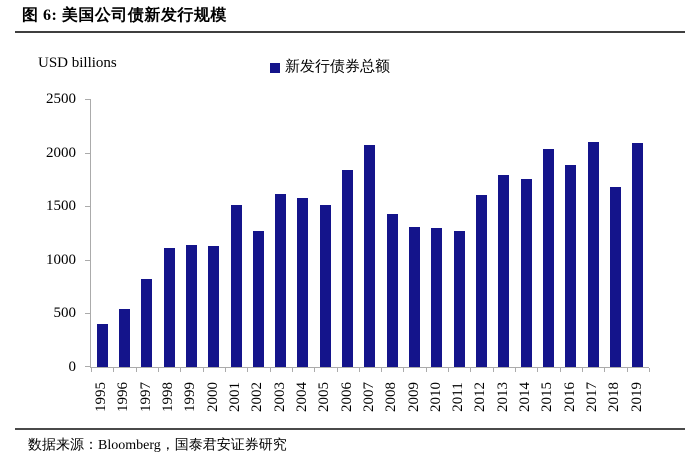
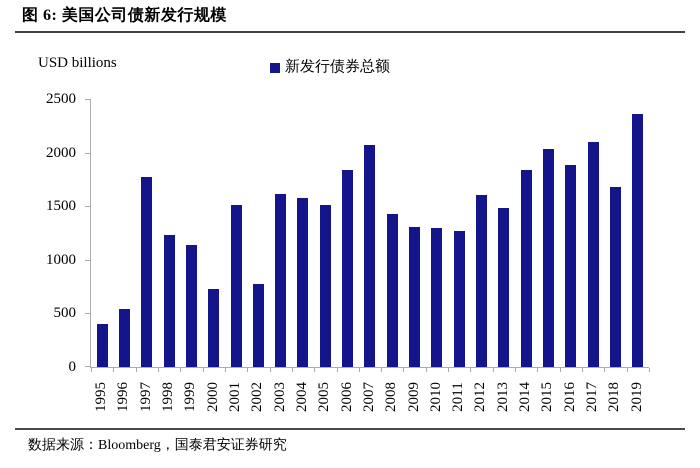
1997: 820 -> 1770
1998: 1110 -> 1230
2000: 1130 -> 730
2002: 1270 -> 770
2013: 1790 -> 1480
2014: 1750 -> 1840
2019: 2090 -> 2360
